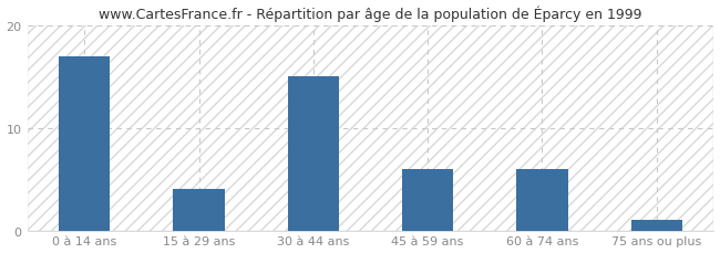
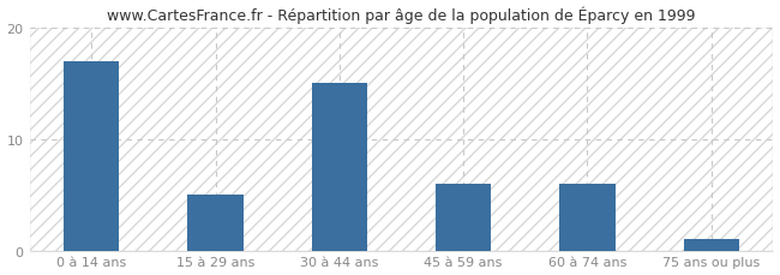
15 à 29 ans: 4 -> 5
